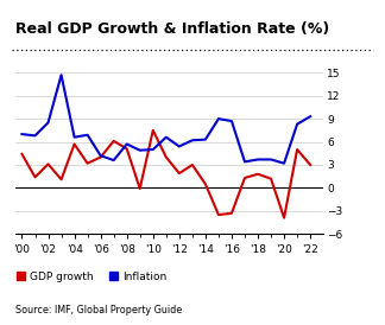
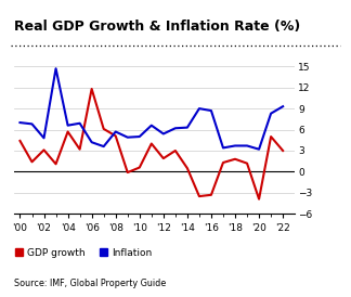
Inflation/'02: 8.5 -> 4.8
GDP growth/'06: 4.0 -> 11.8
GDP growth/'10: 7.5 -> 0.6
